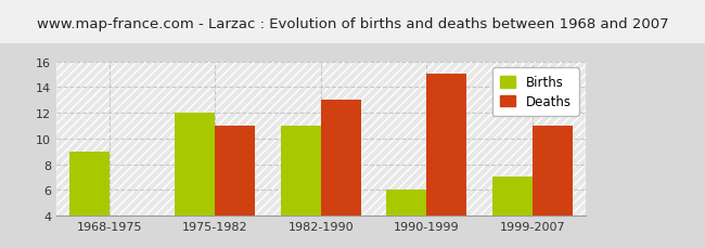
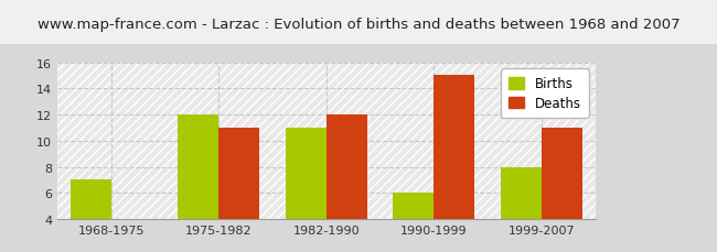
Births/1968-1975: 9 -> 7
Deaths/1982-1990: 13 -> 12
Births/1999-2007: 7 -> 8
